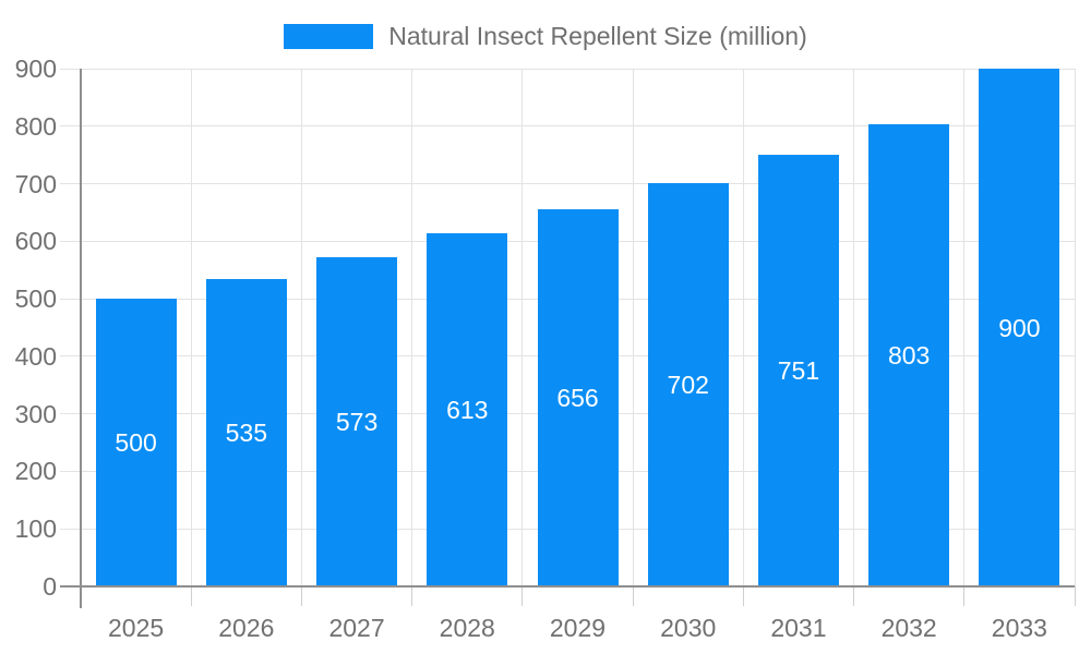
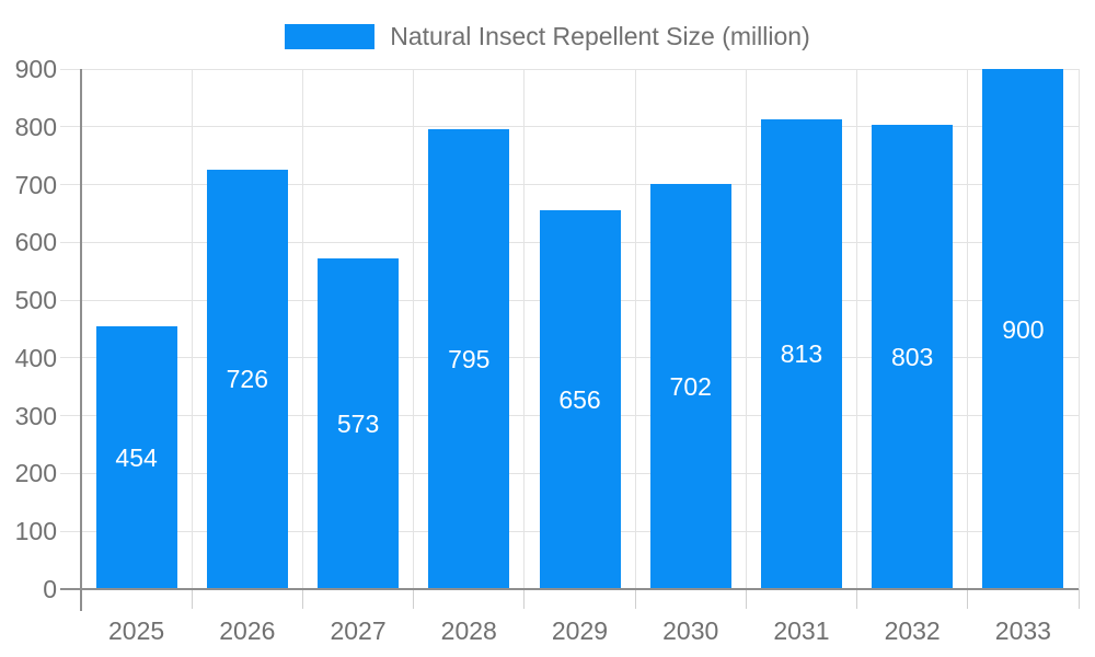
2025: 500 -> 454
2026: 535 -> 726
2028: 613 -> 795
2031: 751 -> 813
